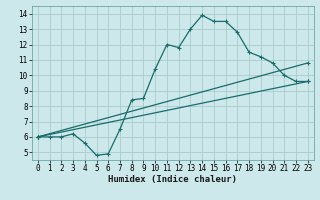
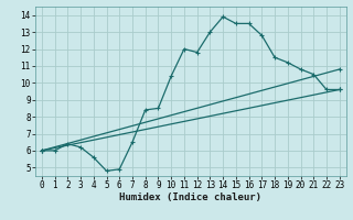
2: 6.0 -> 6.4
21: 10.0 -> 10.5
